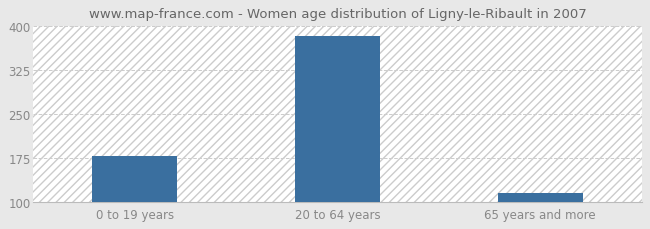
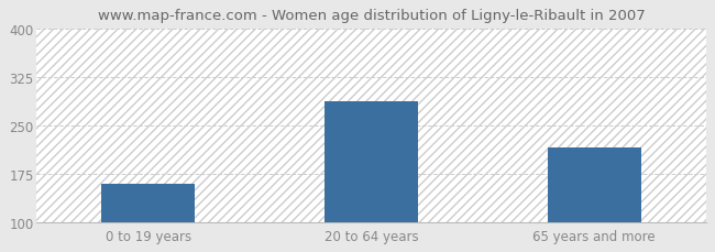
0 to 19 years: 179 -> 160
20 to 64 years: 383 -> 288
65 years and more: 115 -> 216
